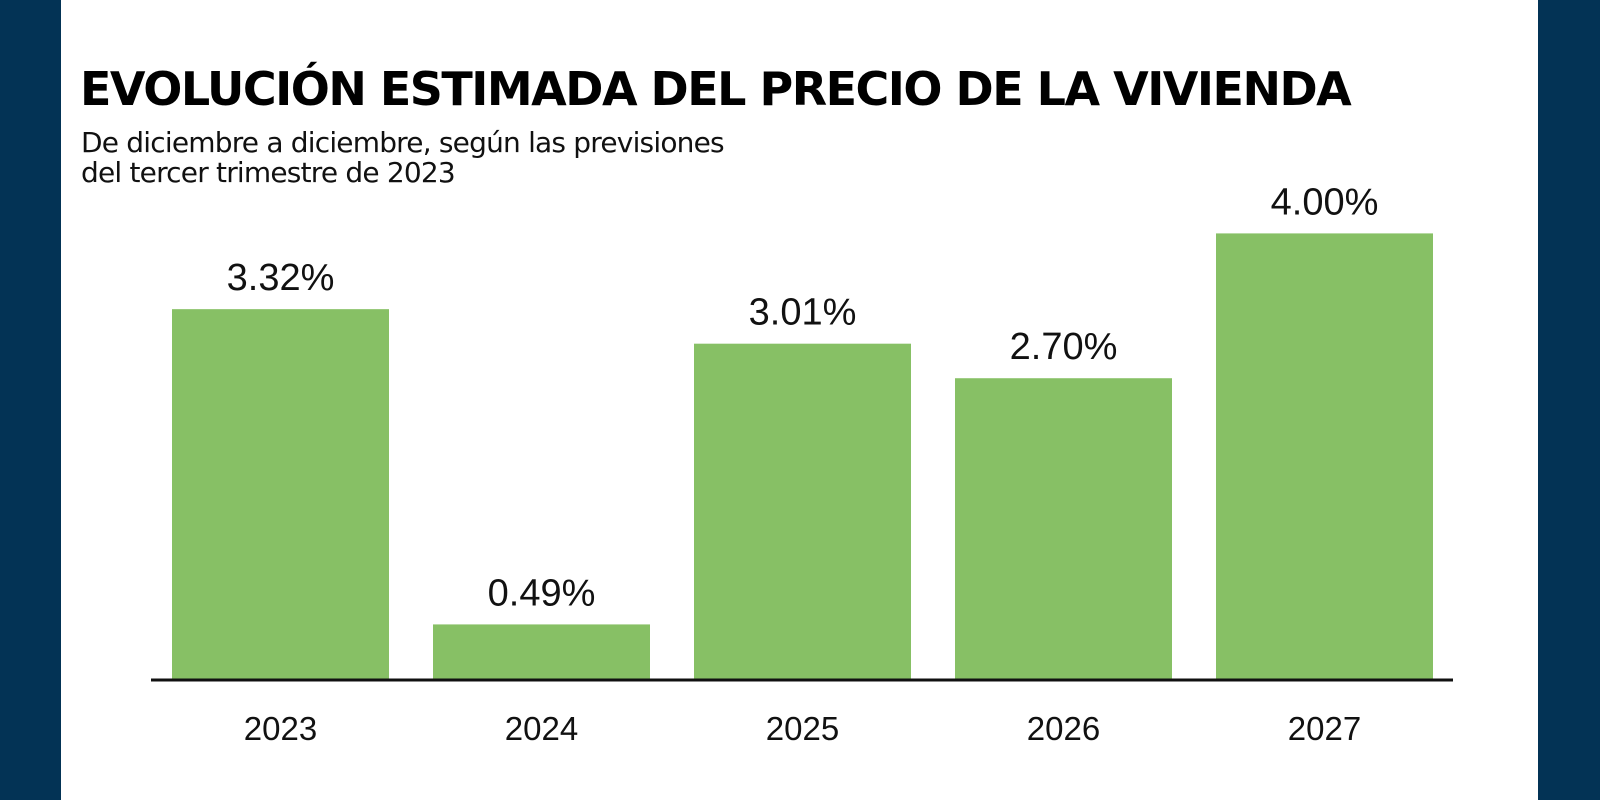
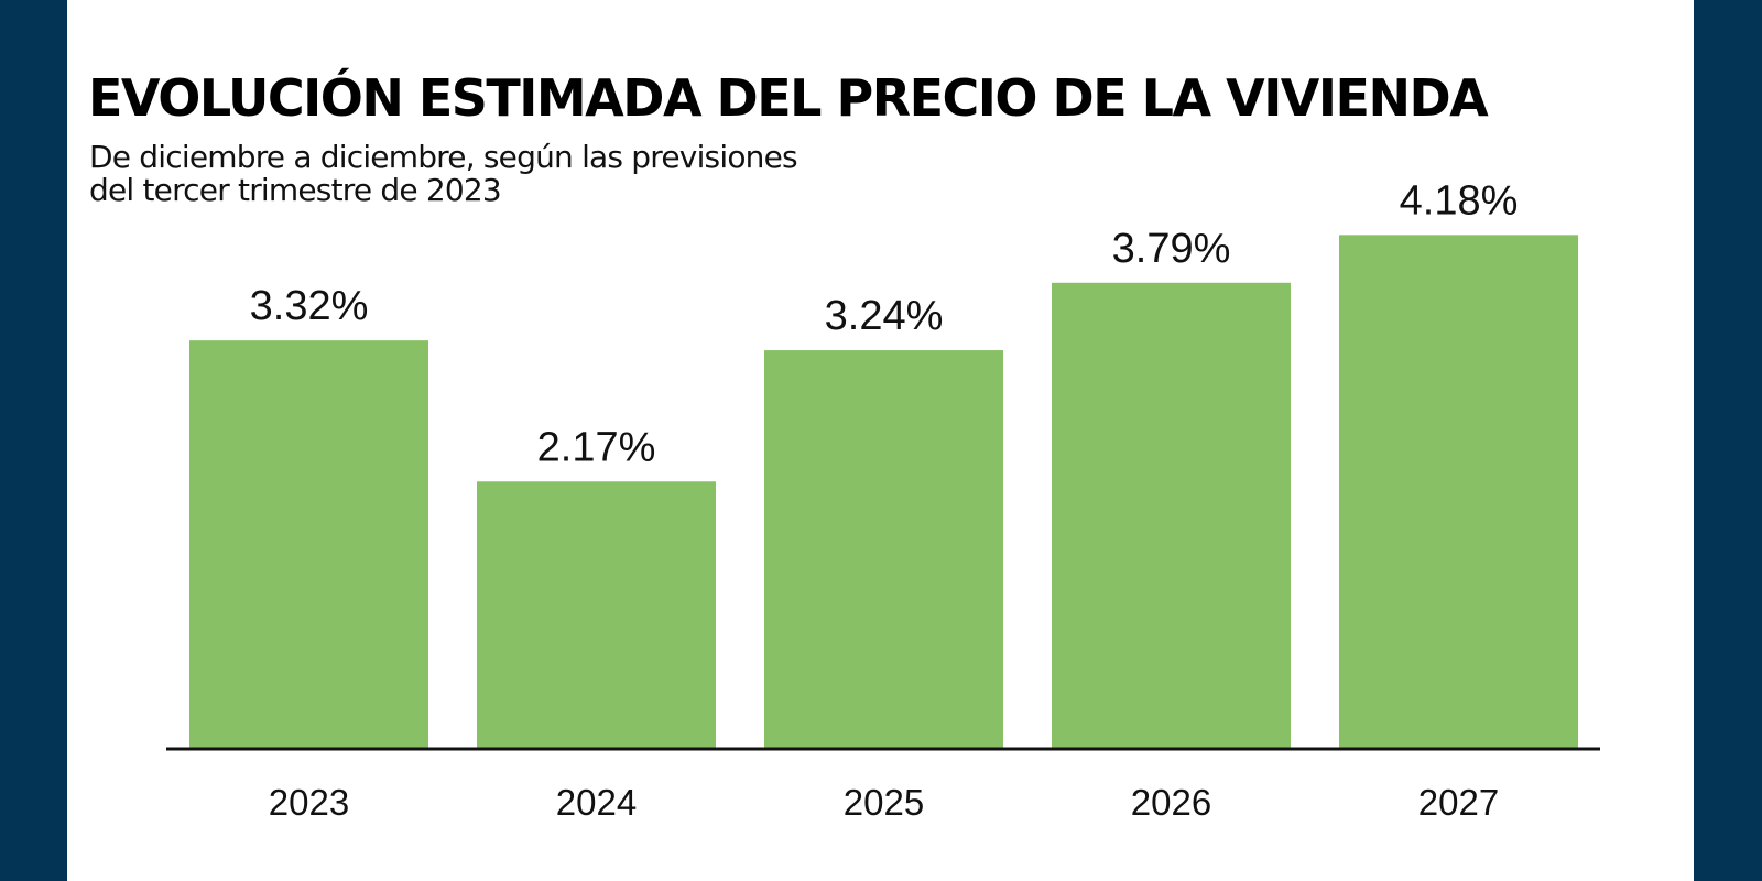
2024: 0.49% -> 2.17%
2025: 3.01% -> 3.24%
2026: 2.70% -> 3.79%
2027: 4.00% -> 4.18%
